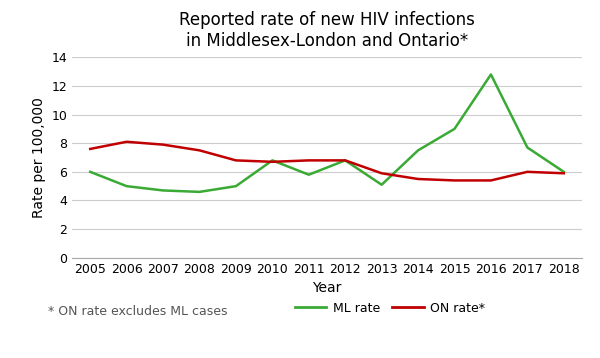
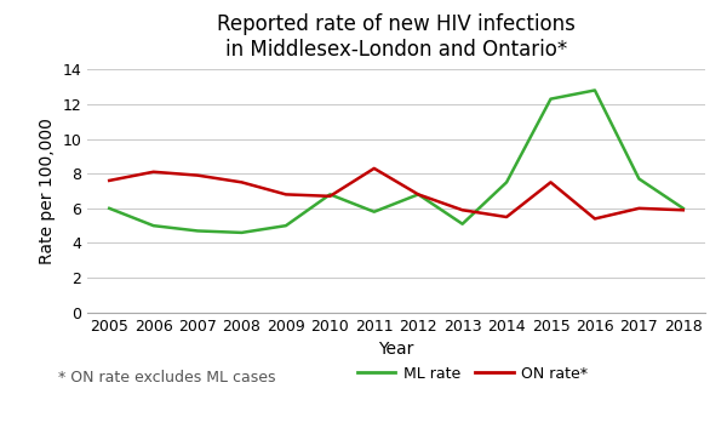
ON rate*/2011: 6.8 -> 8.3
ML rate/2015: 9.0 -> 12.3
ON rate*/2015: 5.4 -> 7.5
